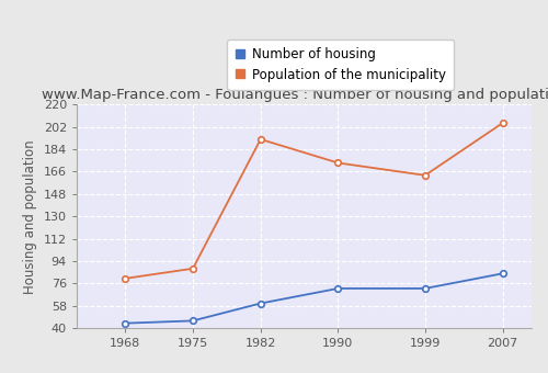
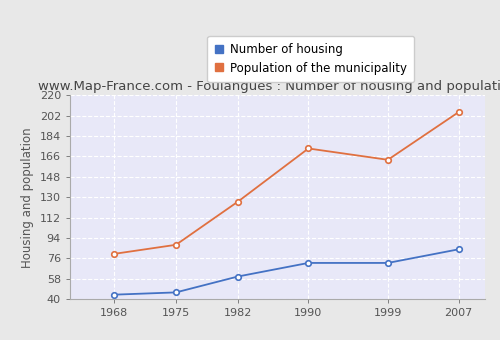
Population of the municipality/1982: 192 -> 126
